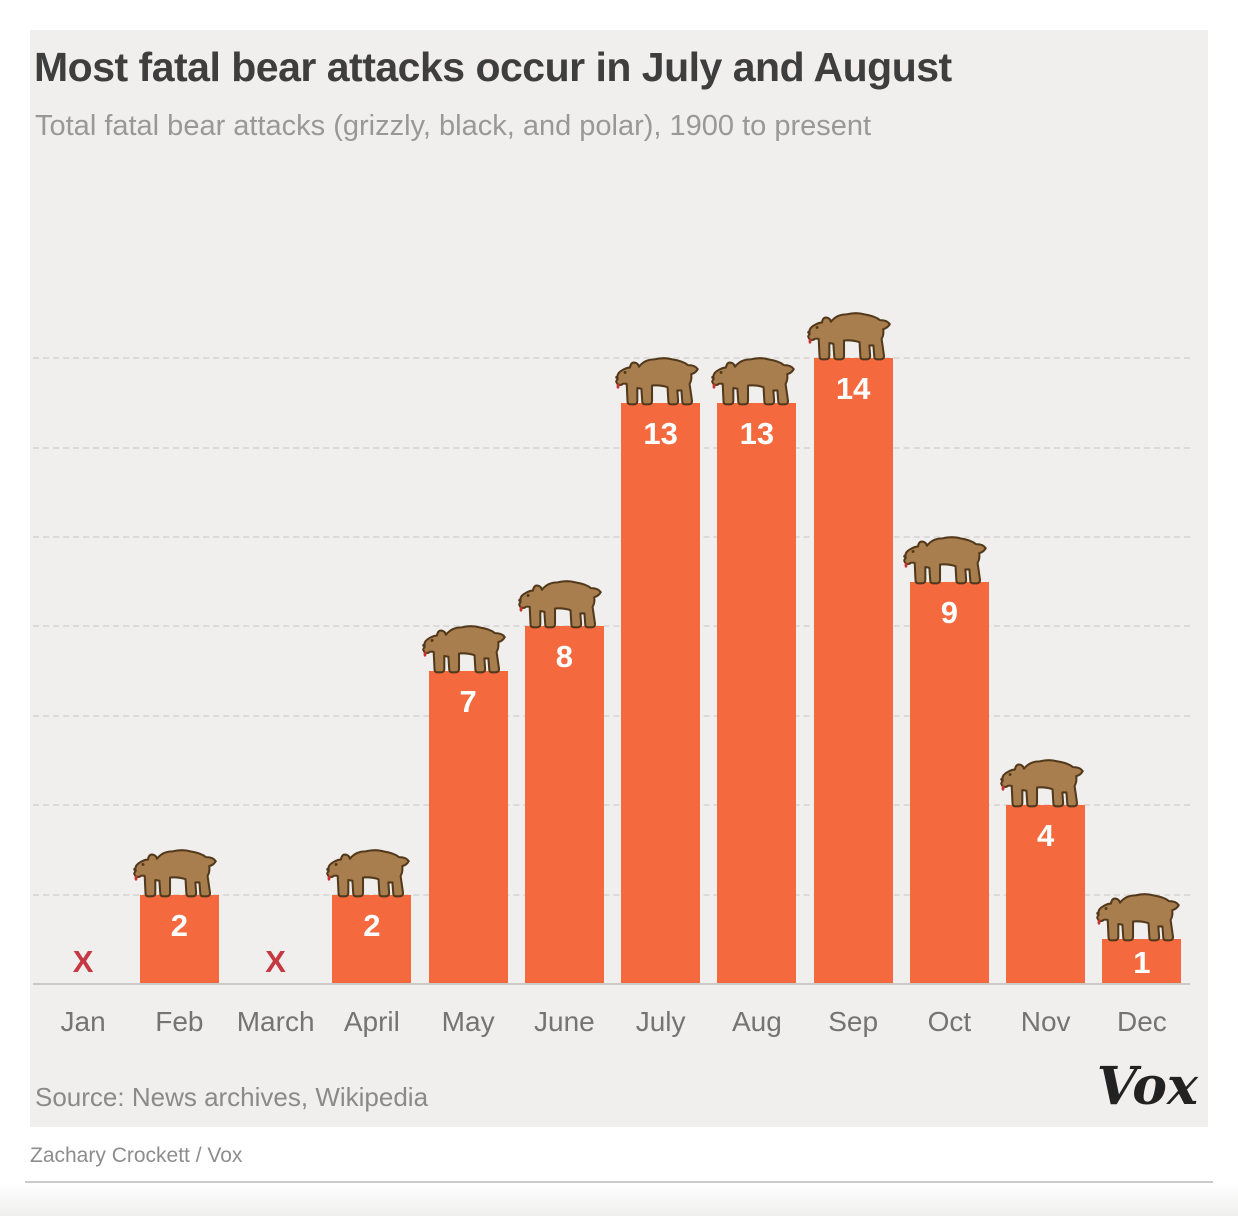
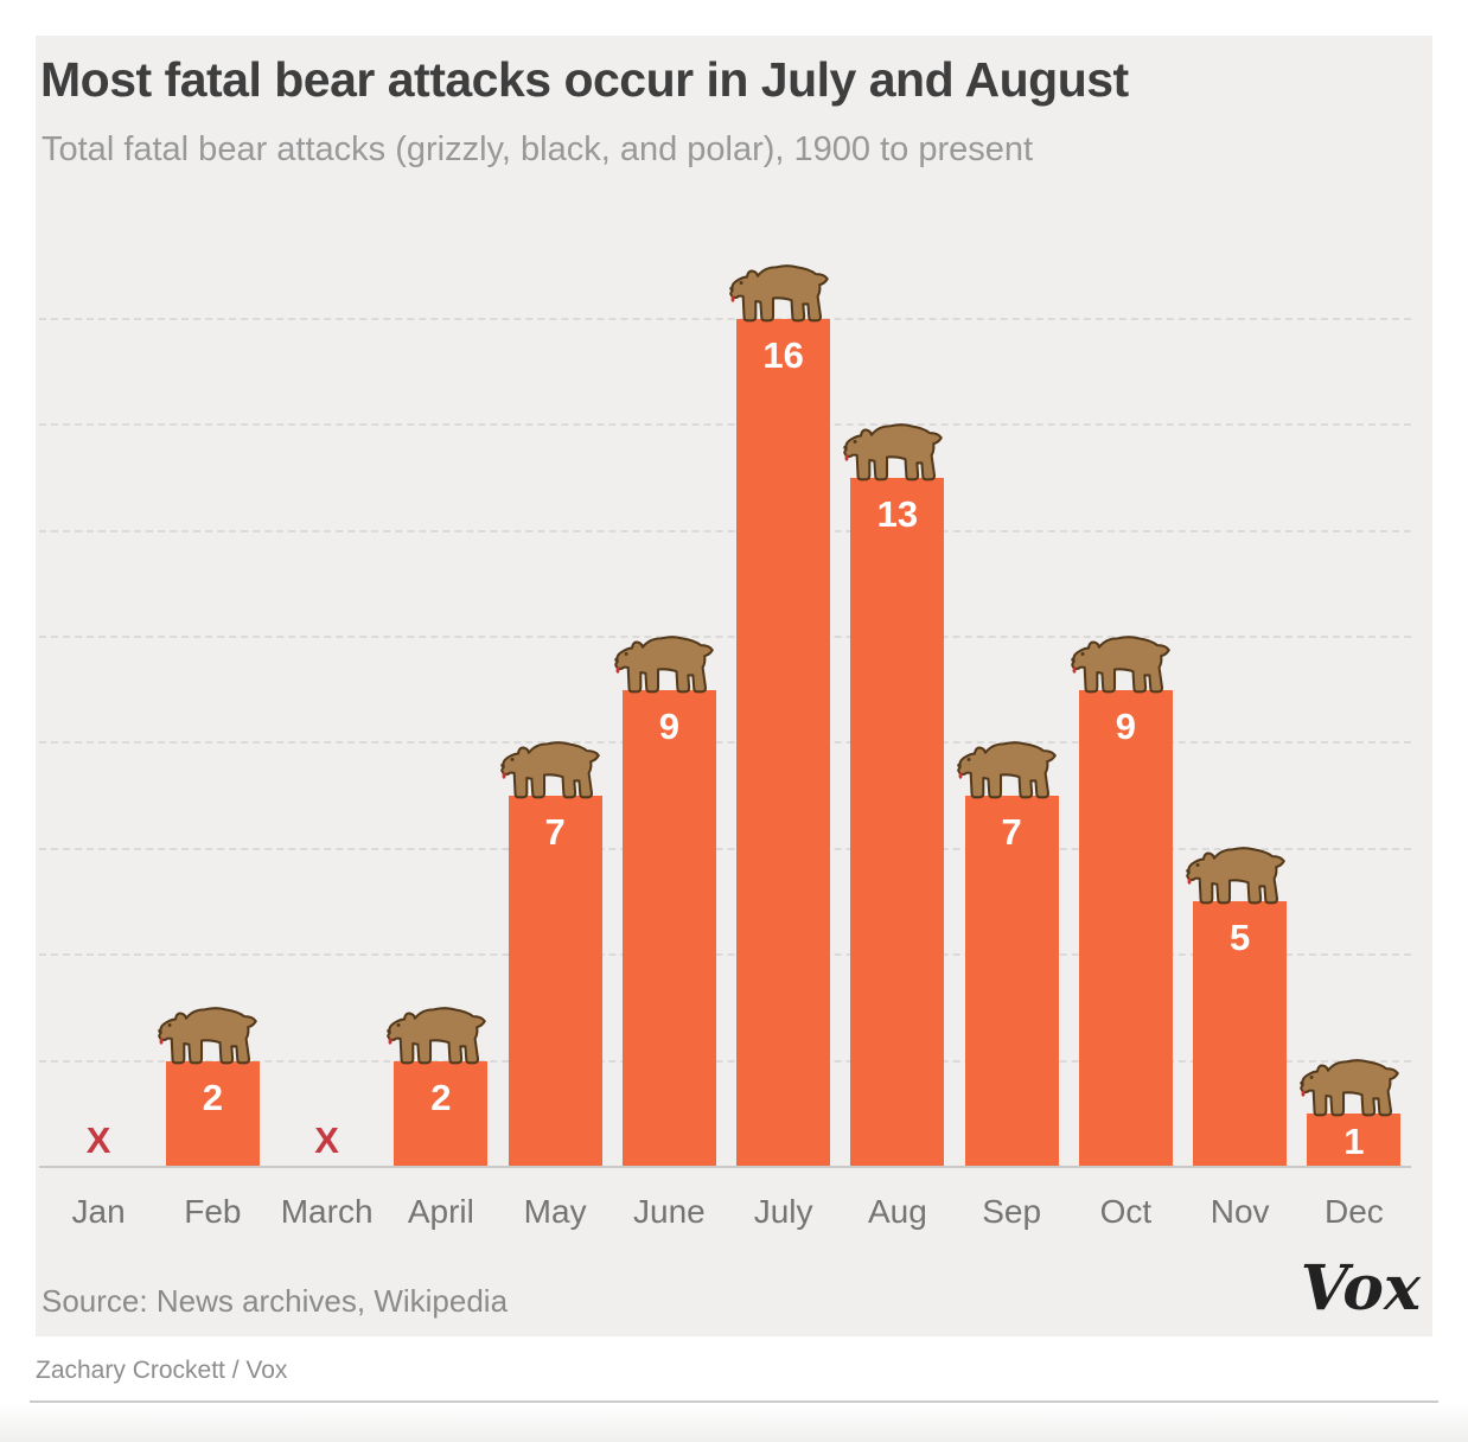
June: 8 -> 9
July: 13 -> 16
Sep: 14 -> 7
Nov: 4 -> 5
